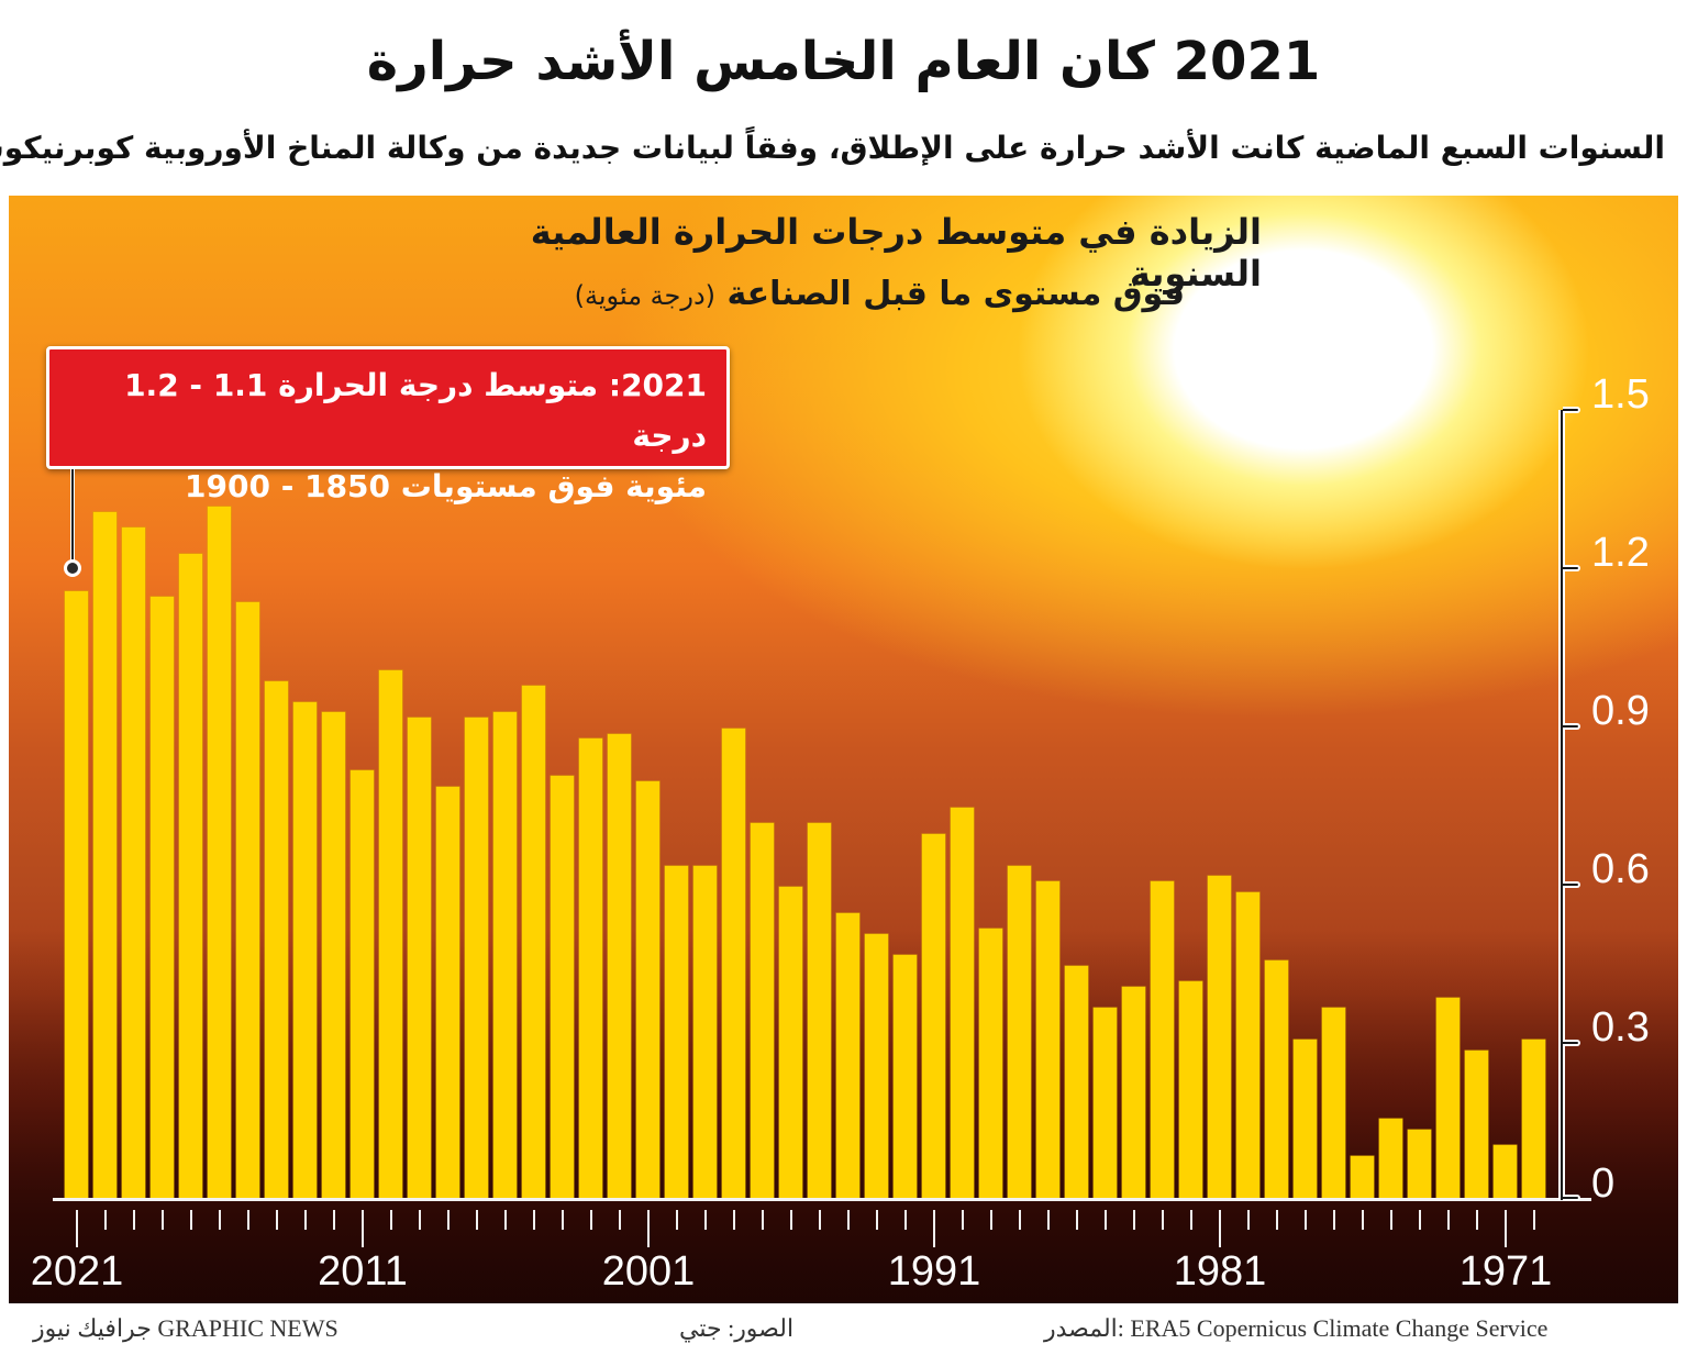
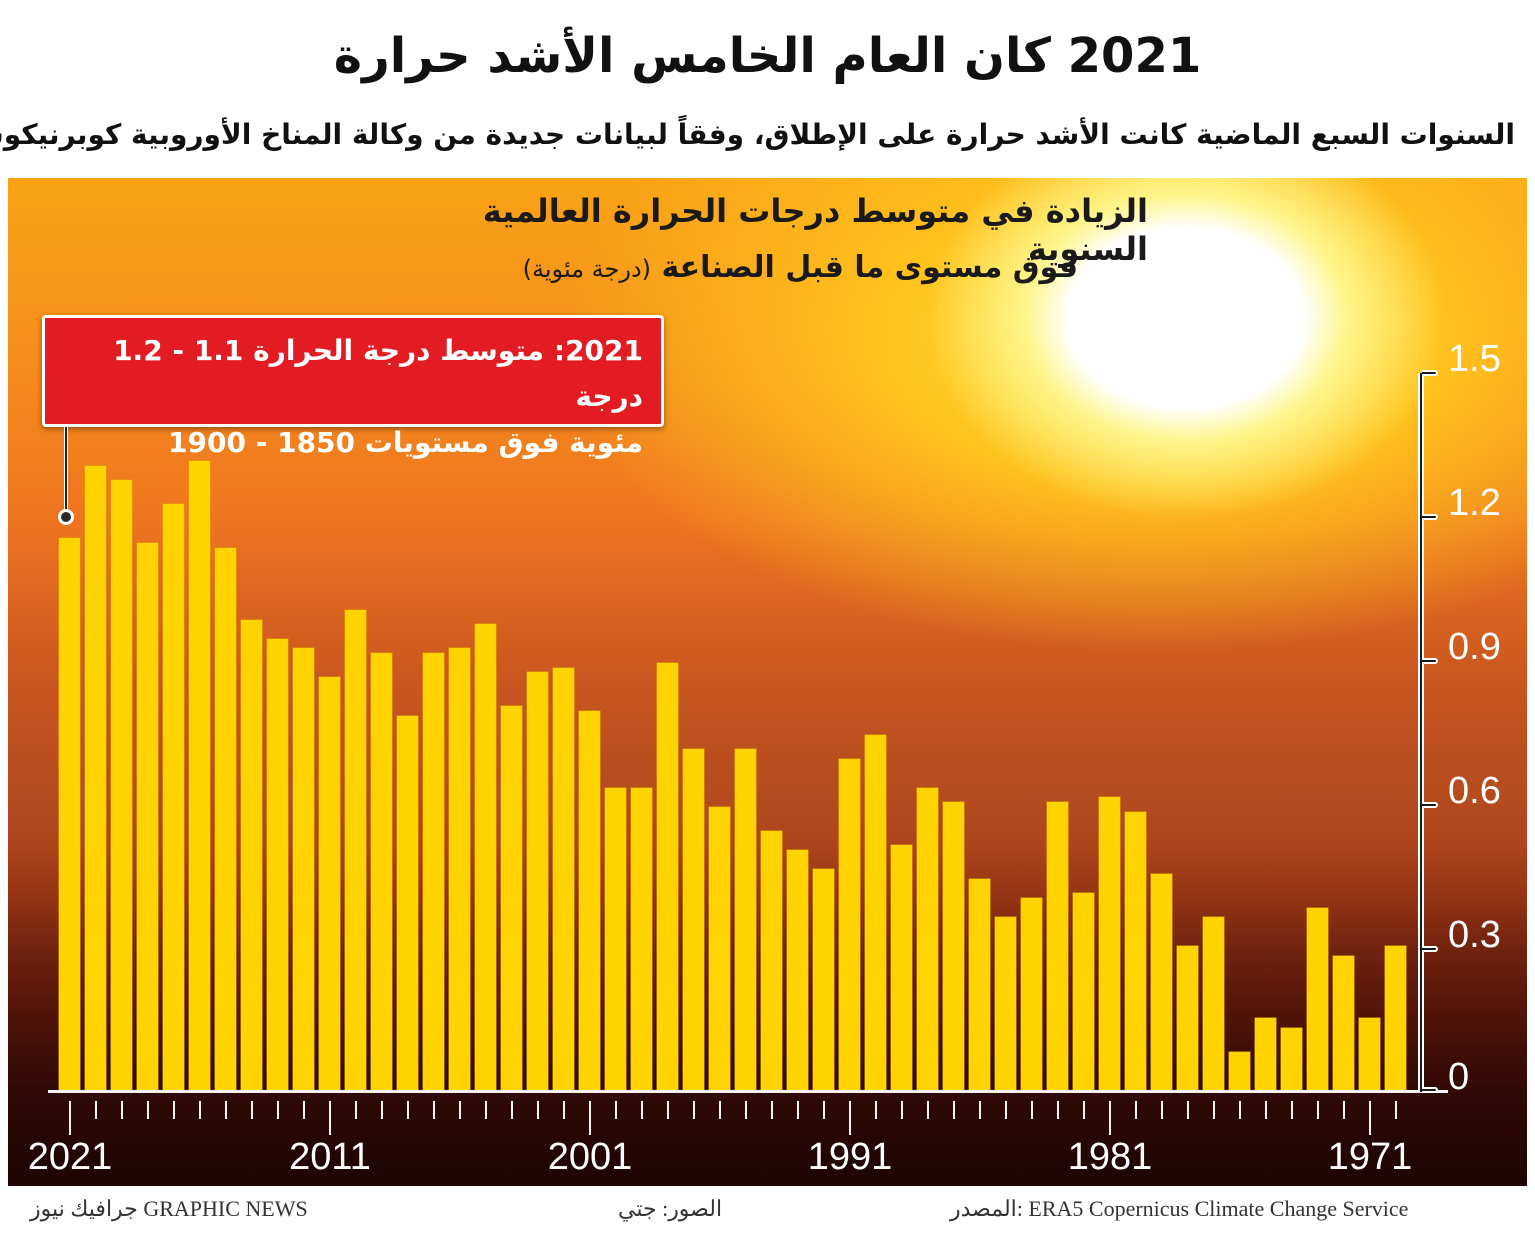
2011: 0.81 -> 0.86
1971: 0.10 -> 0.15
